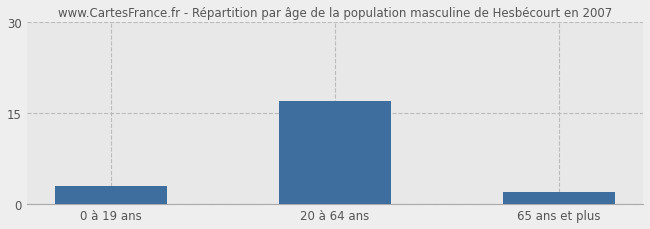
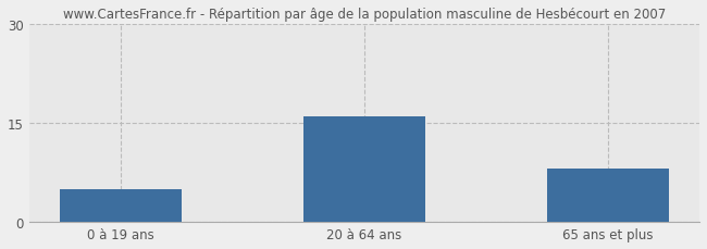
0 à 19 ans: 3 -> 5
20 à 64 ans: 17 -> 16
65 ans et plus: 2 -> 8
